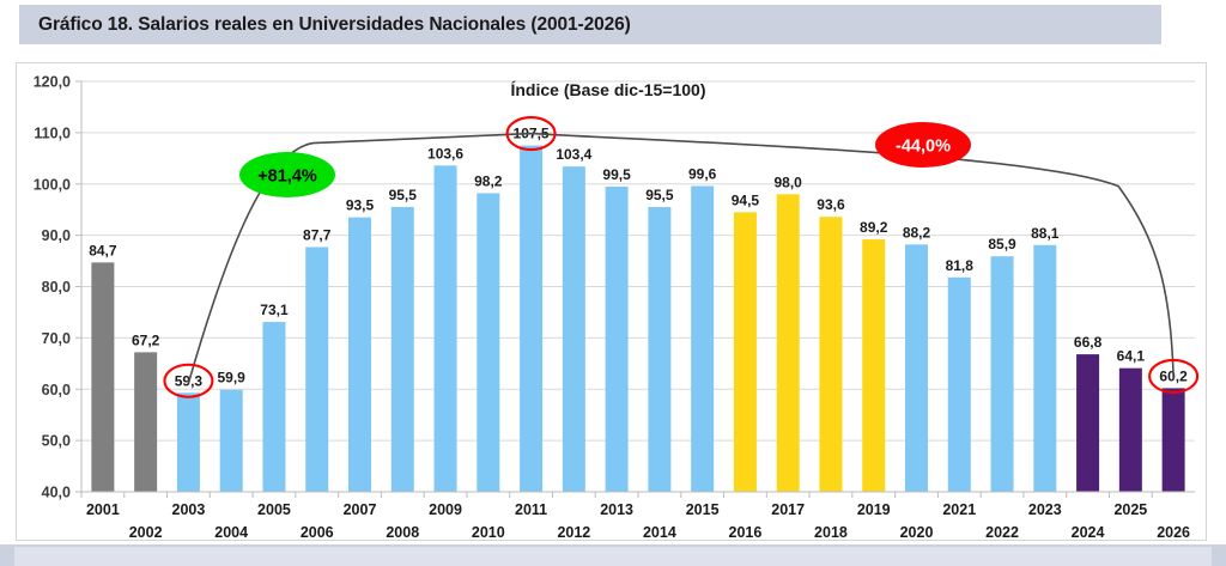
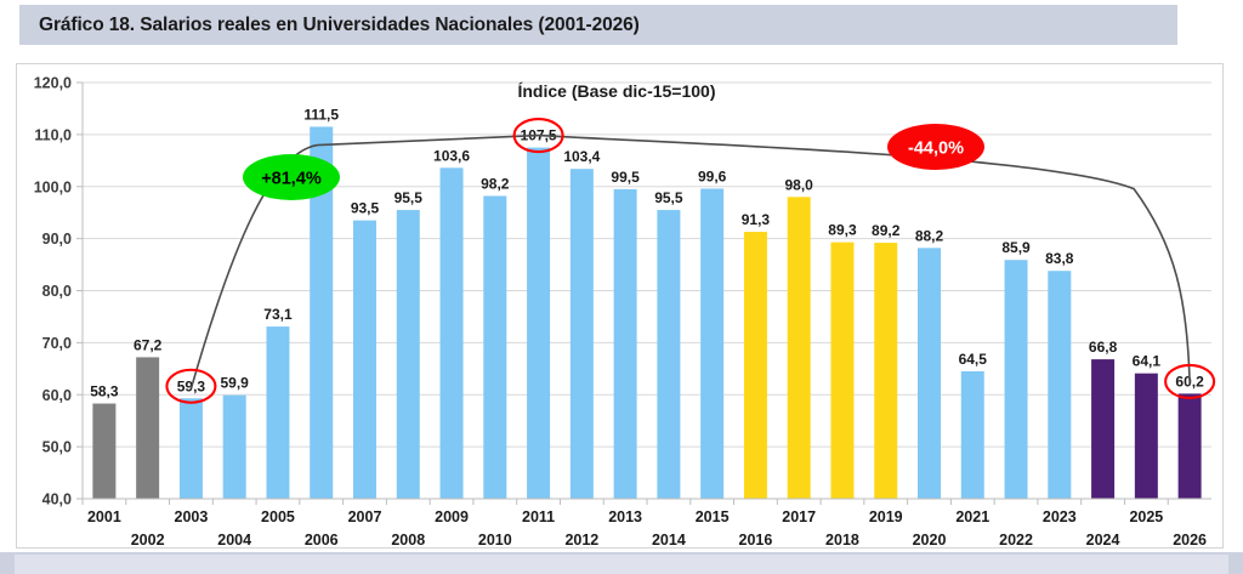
2001: 84,7 -> 58,3
2006: 87,7 -> 111,5
2016: 94,5 -> 91,3
2018: 93,6 -> 89,3
2021: 81,8 -> 64,5
2023: 88,1 -> 83,8
